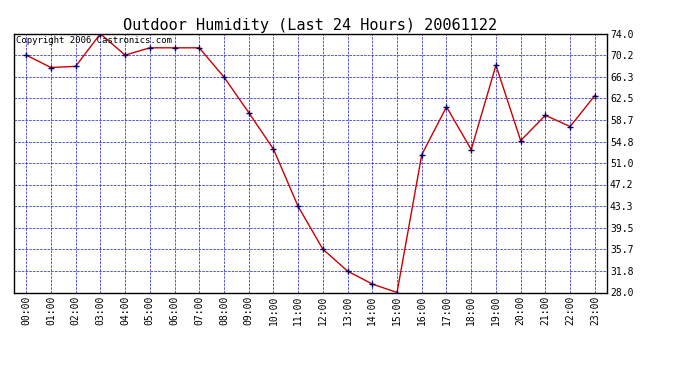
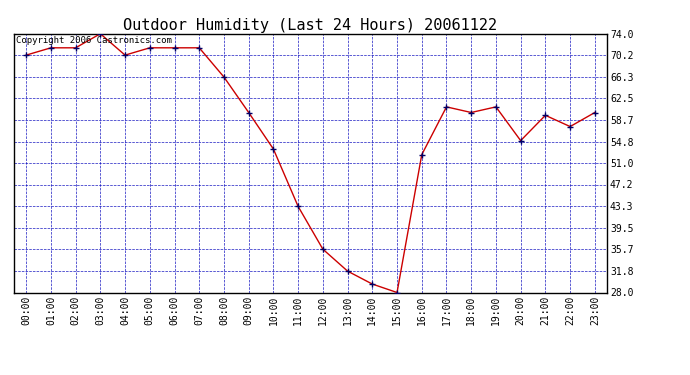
01:00: 68.0 -> 71.5
02:00: 68.2 -> 71.5
18:00: 53.4 -> 60.0
19:00: 68.4 -> 61.0
23:00: 63.0 -> 60.0
